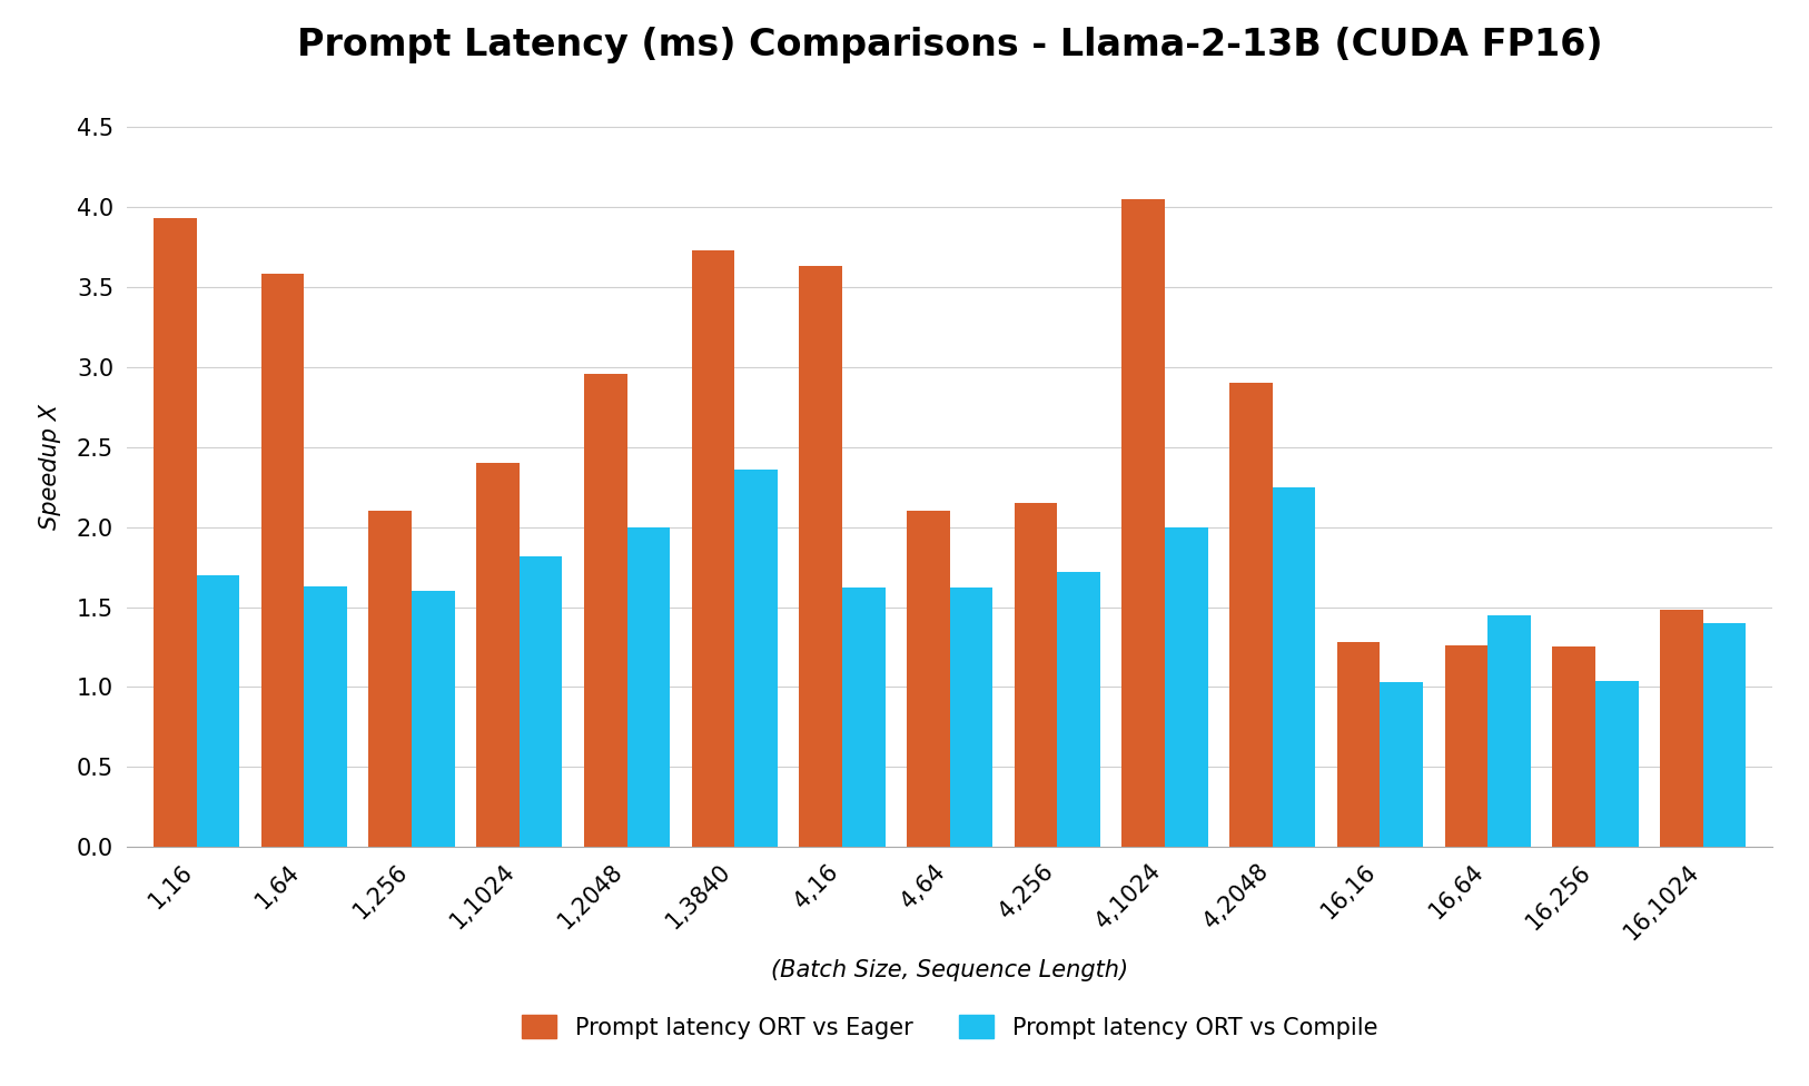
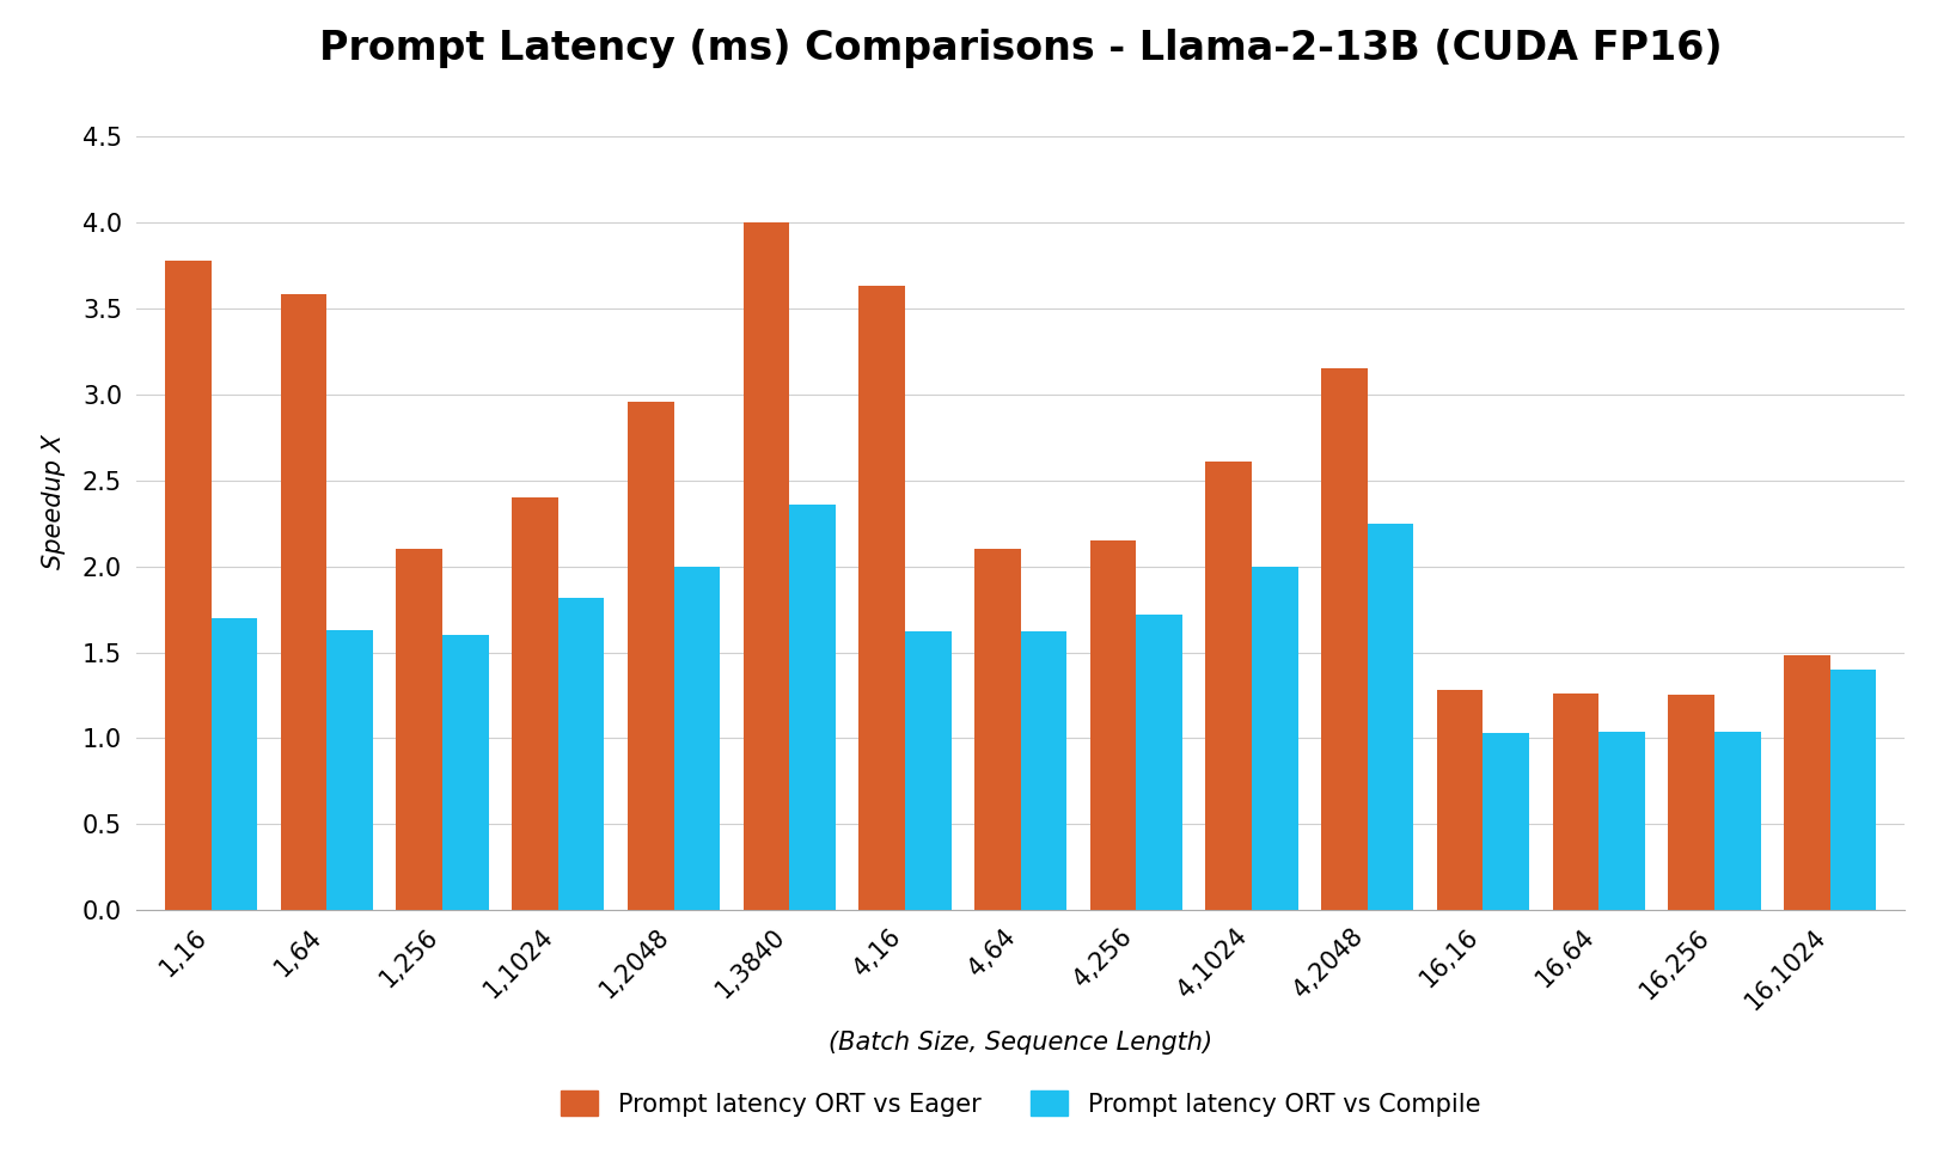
Prompt latency ORT vs Eager/1,16: 3.93 -> 3.78
Prompt latency ORT vs Eager/1,3840: 3.73 -> 4.00
Prompt latency ORT vs Eager/4,1024: 4.05 -> 2.61
Prompt latency ORT vs Eager/4,2048: 2.90 -> 3.15
Prompt latency ORT vs Compile/16,64: 1.45 -> 1.04
